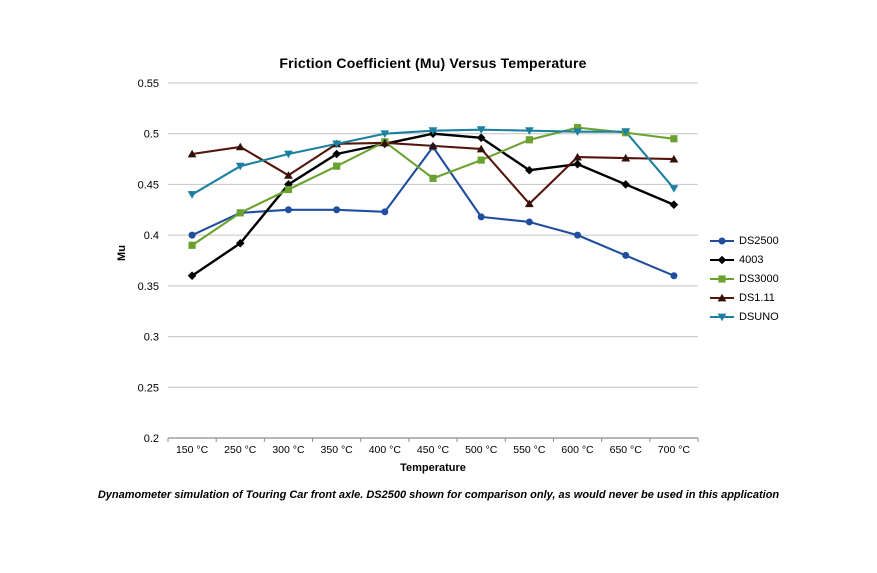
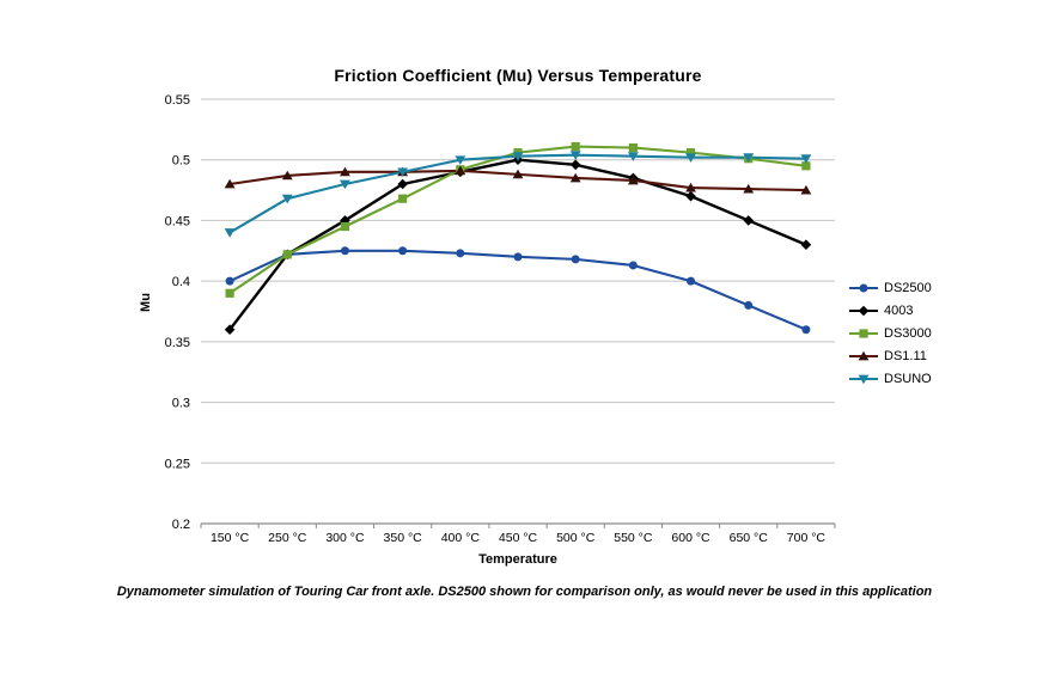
4003/250 °C: 0.392 -> 0.422
DS1.11/300 °C: 0.459 -> 0.490
DS2500/450 °C: 0.487 -> 0.420
DS3000/450 °C: 0.456 -> 0.506
DS3000/500 °C: 0.474 -> 0.511
4003/550 °C: 0.464 -> 0.485
DS3000/550 °C: 0.494 -> 0.510
DS1.11/550 °C: 0.431 -> 0.483
DSUNO/700 °C: 0.446 -> 0.501
